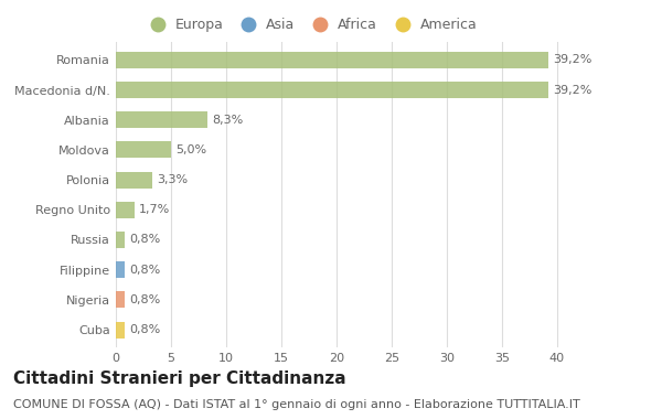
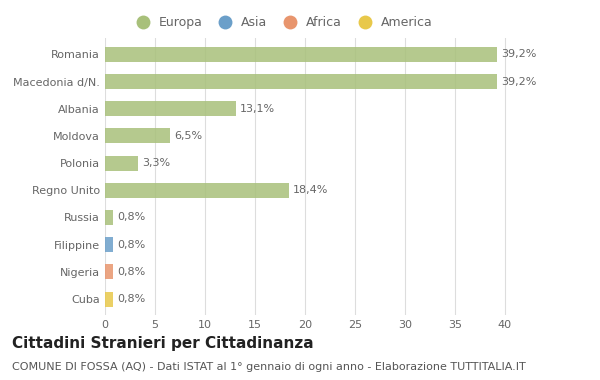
Albania: 8,3% -> 13,1%
Moldova: 5,0% -> 6,5%
Regno Unito: 1,7% -> 18,4%
